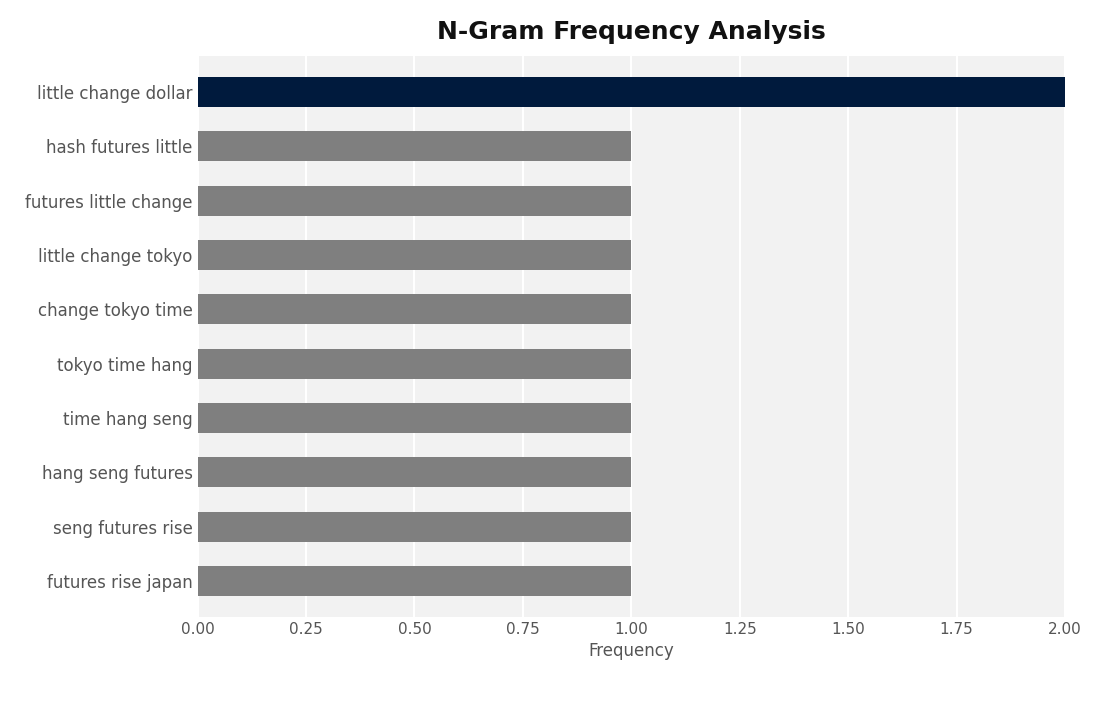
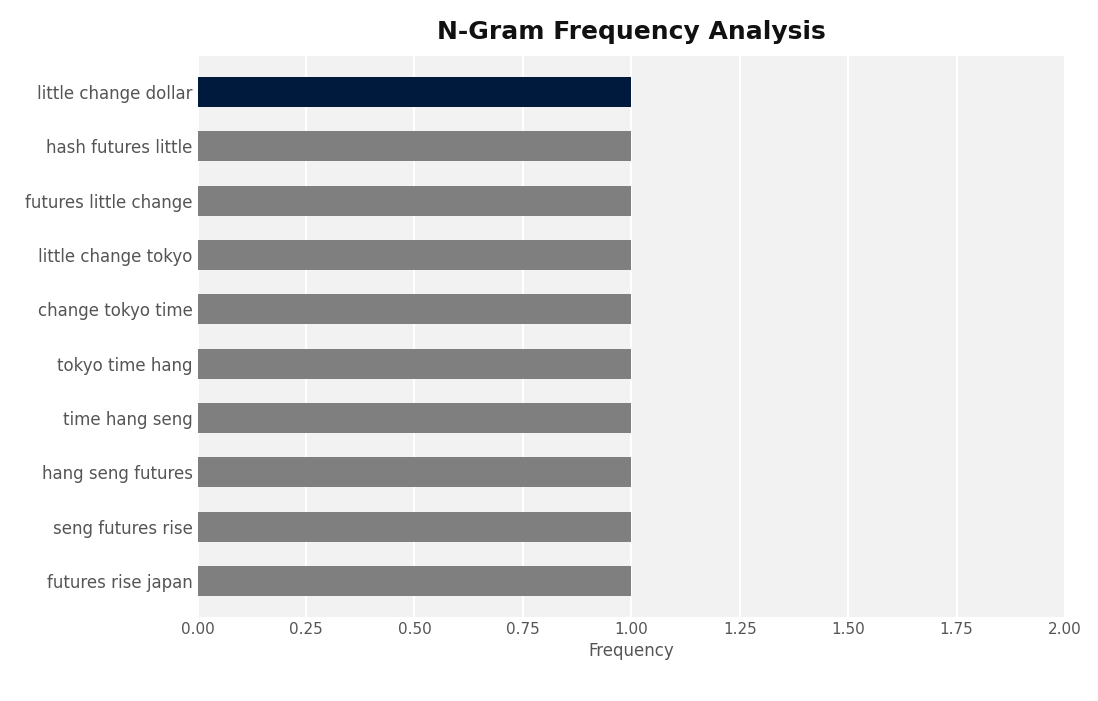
little change dollar: 2 -> 1
